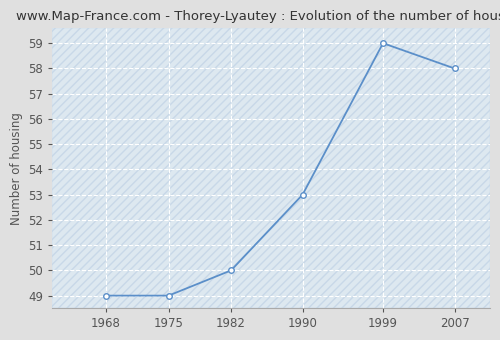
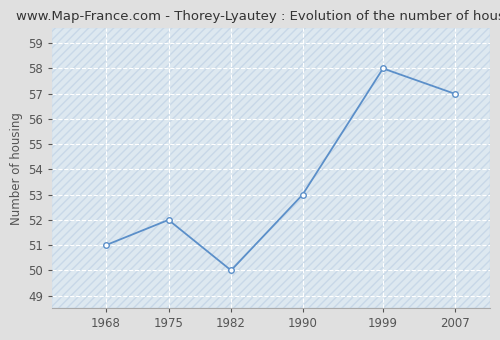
1968: 49 -> 51
1975: 49 -> 52
1999: 59 -> 58
2007: 58 -> 57
